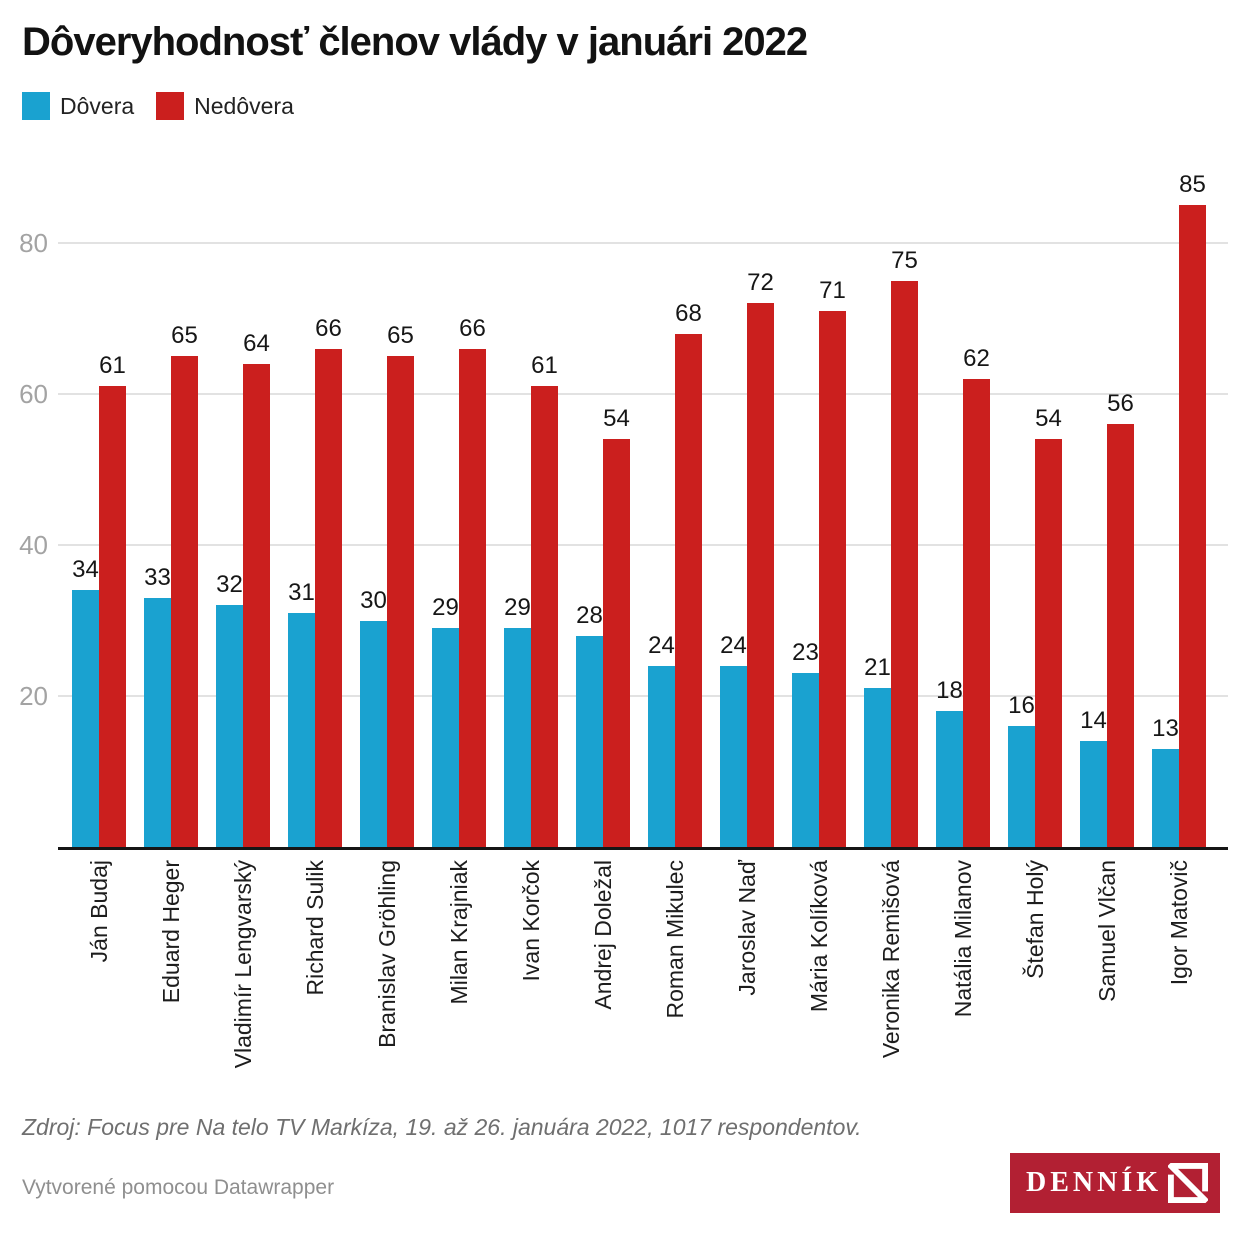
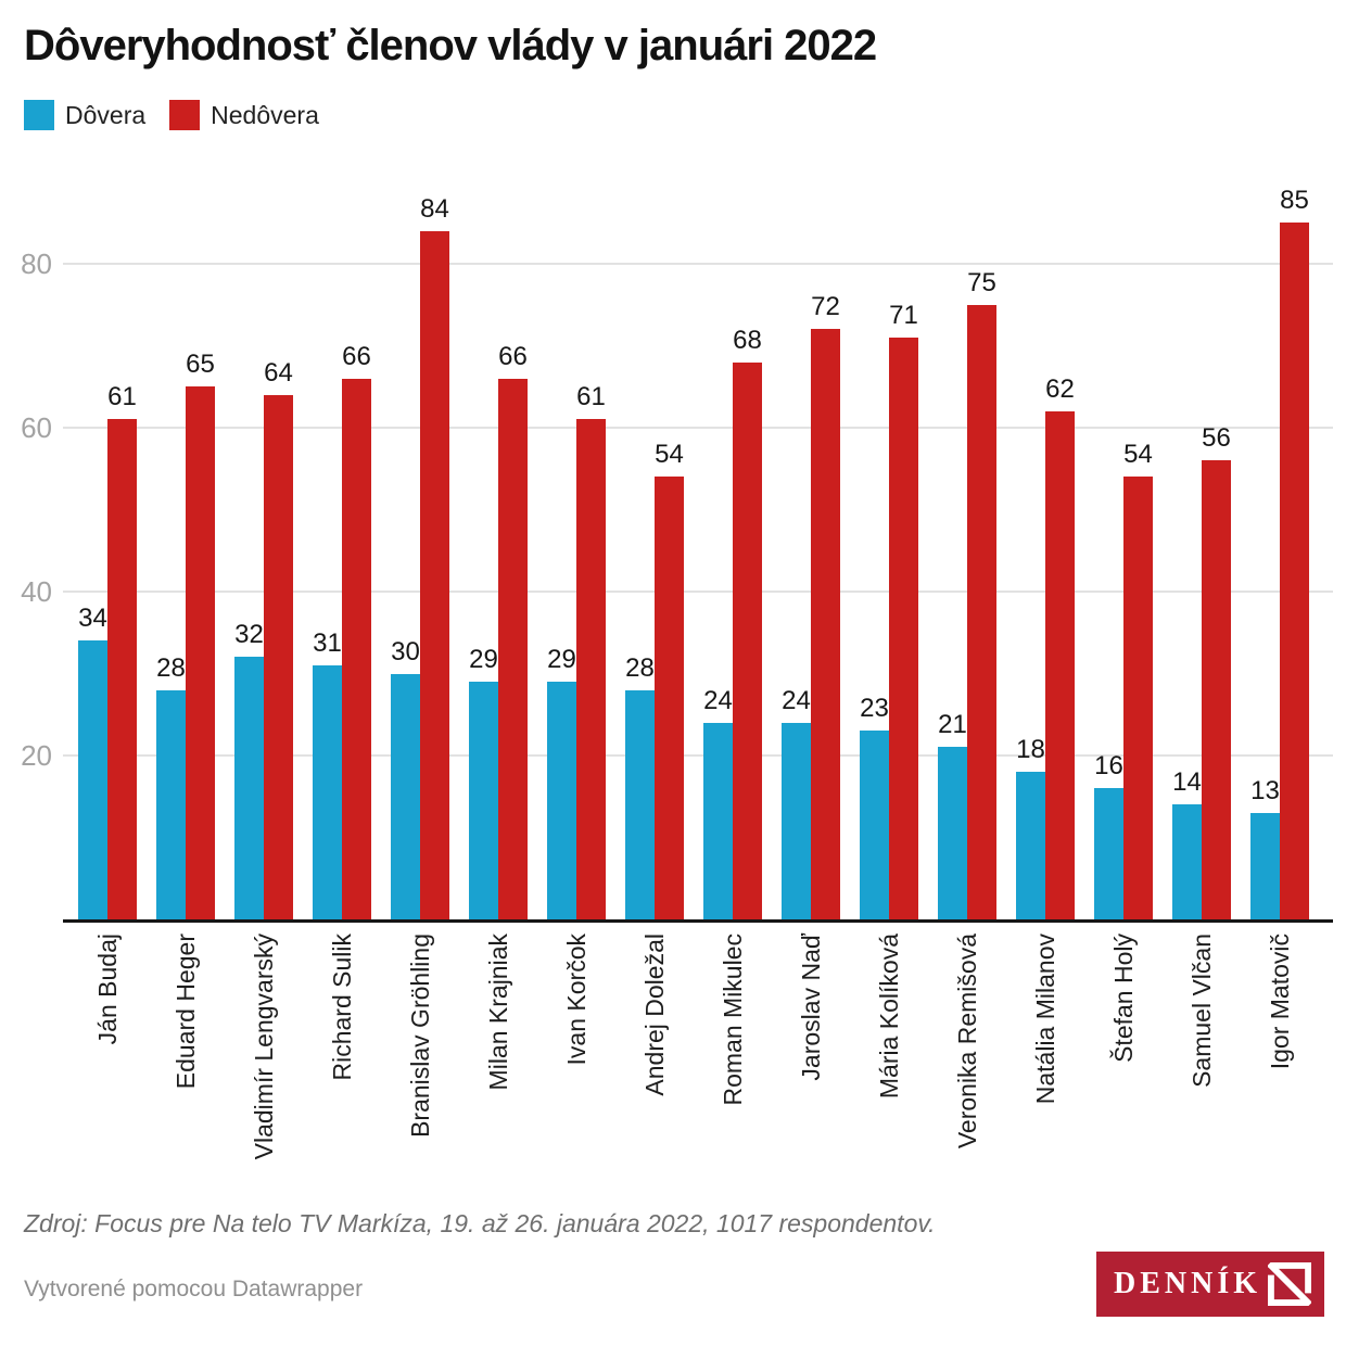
Dôvera/Eduard Heger: 33 -> 28
Nedôvera/Branislav Gröhling: 65 -> 84
